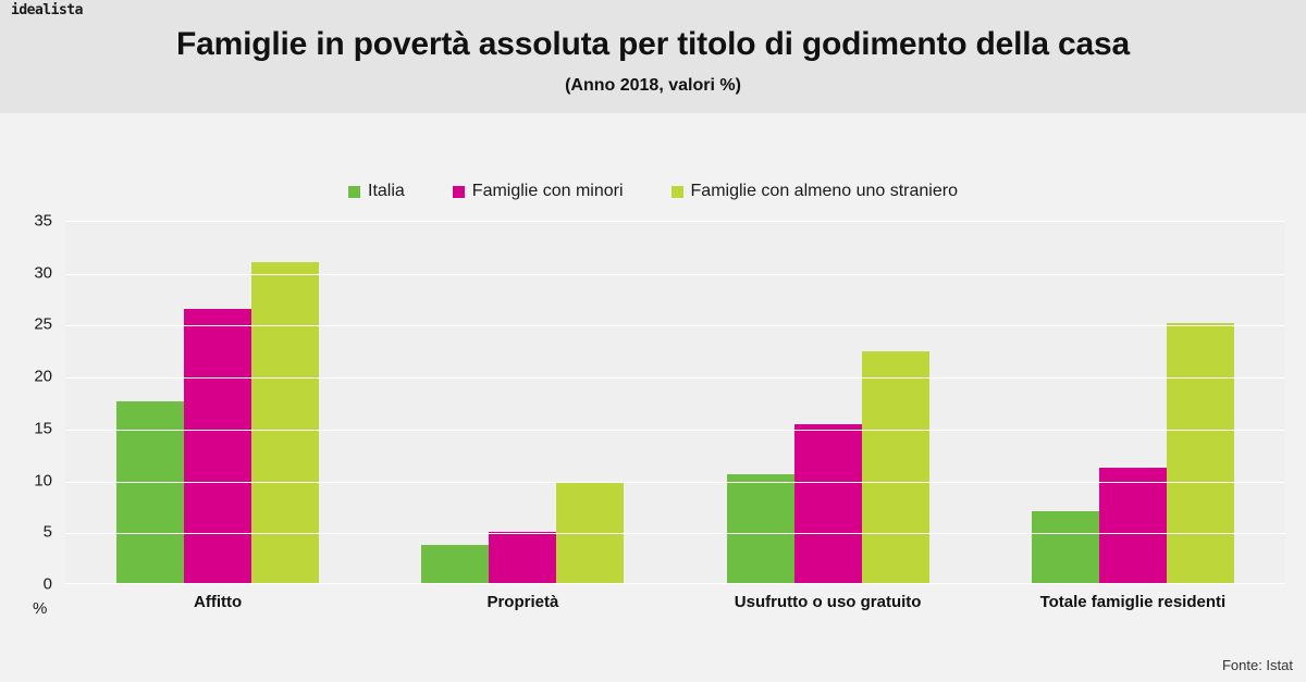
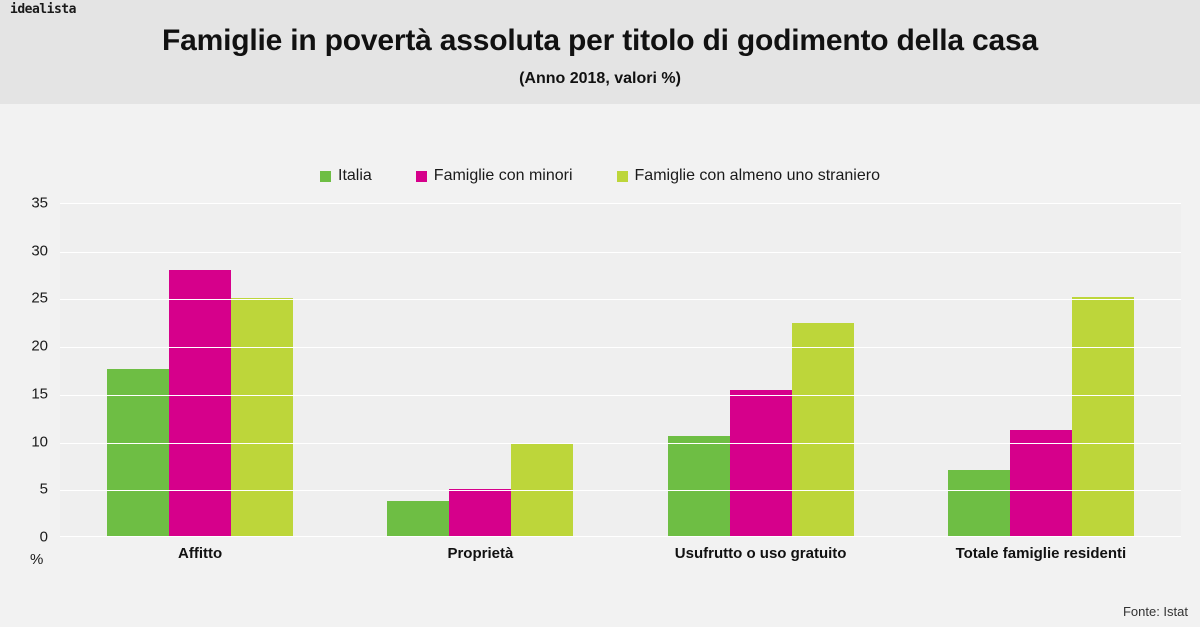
Famiglie con minori/Affitto: 26 -> 28
Famiglie con almeno uno straniero/Affitto: 31 -> 25
